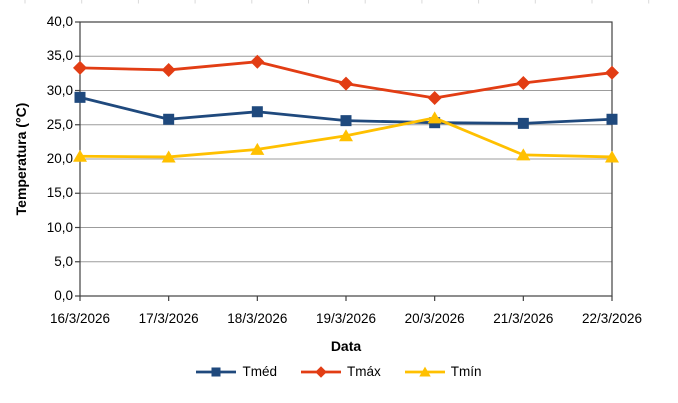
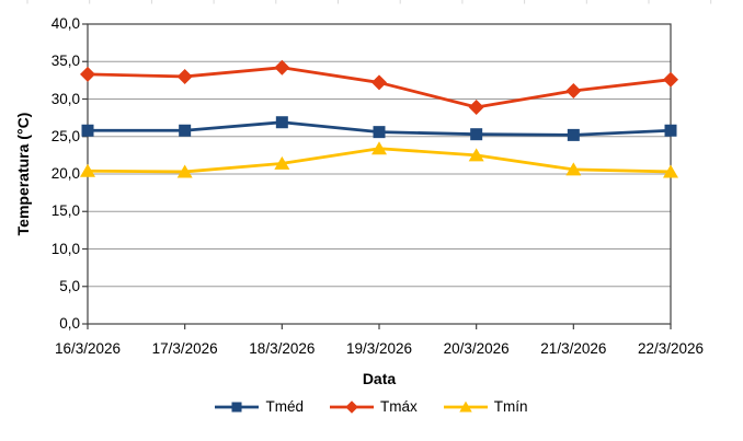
Tméd/16/3/2026: 29 -> 26
Tmáx/19/3/2026: 31 -> 32
Tmín/20/3/2026: 26 -> 22
